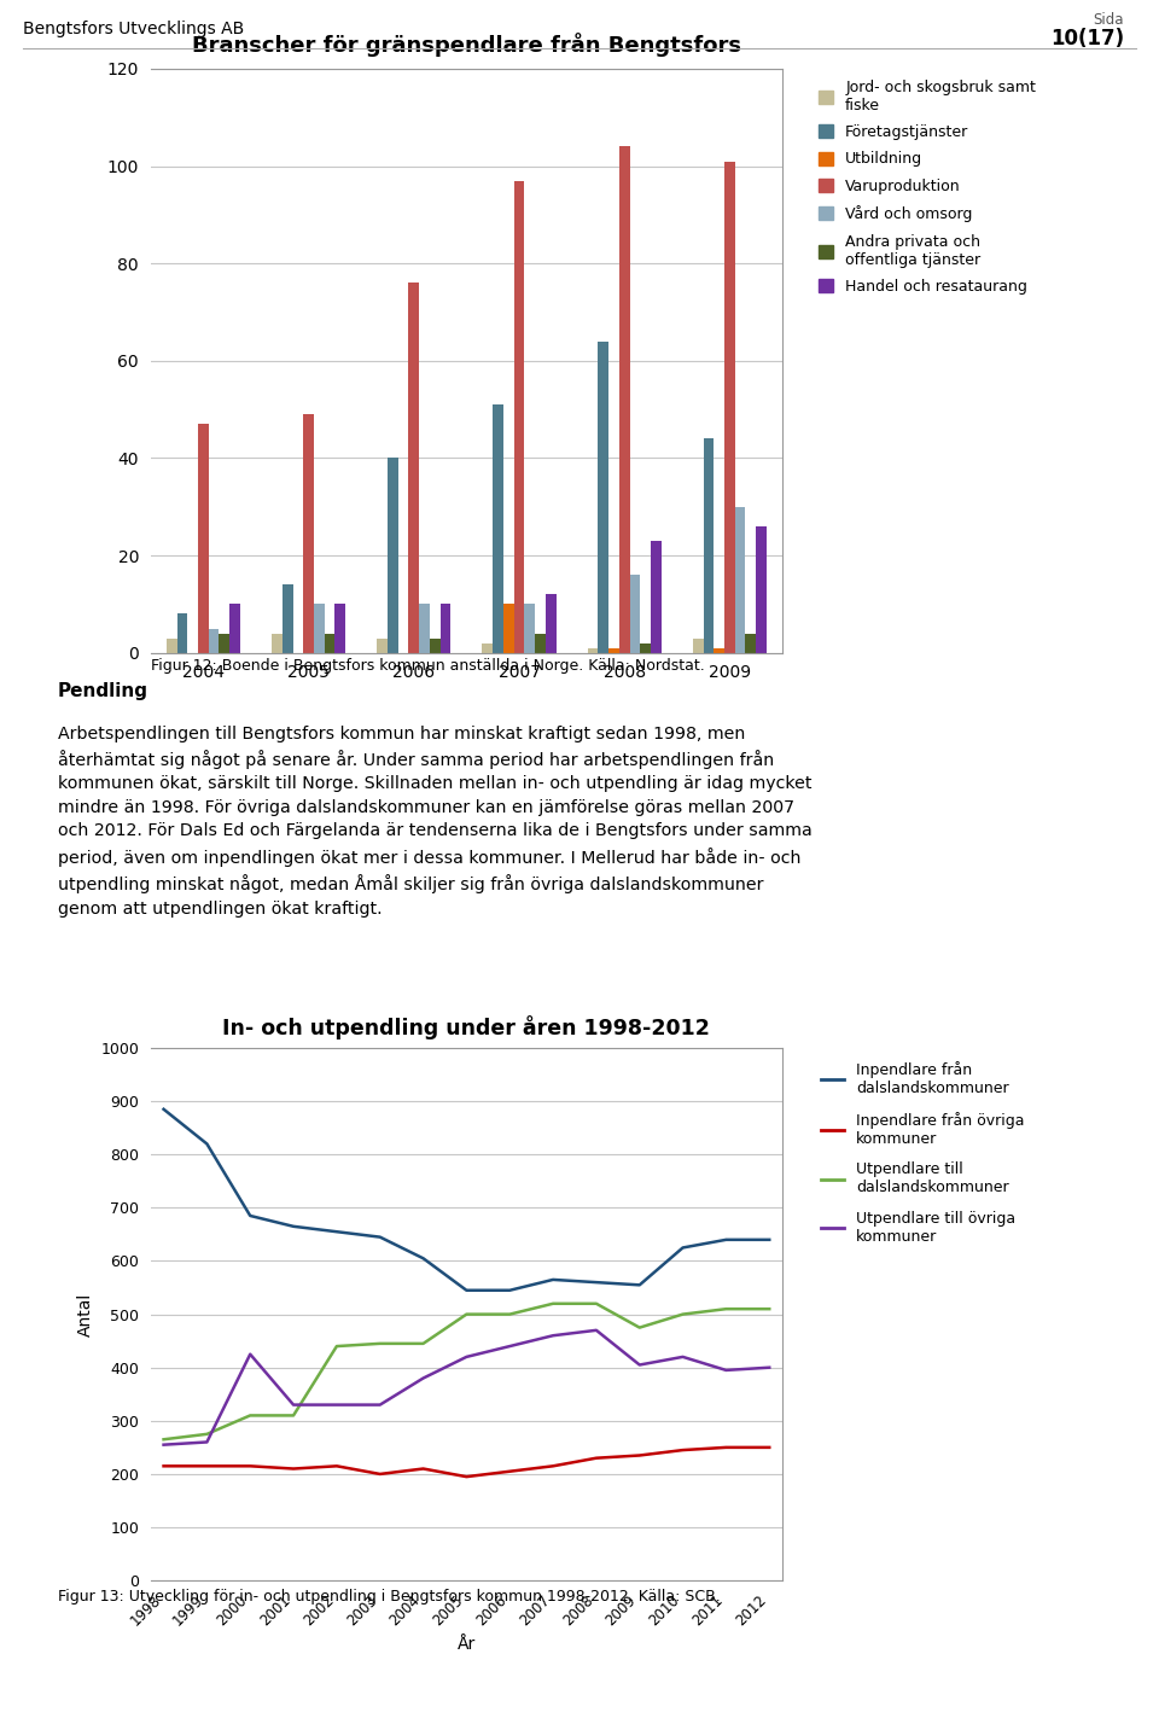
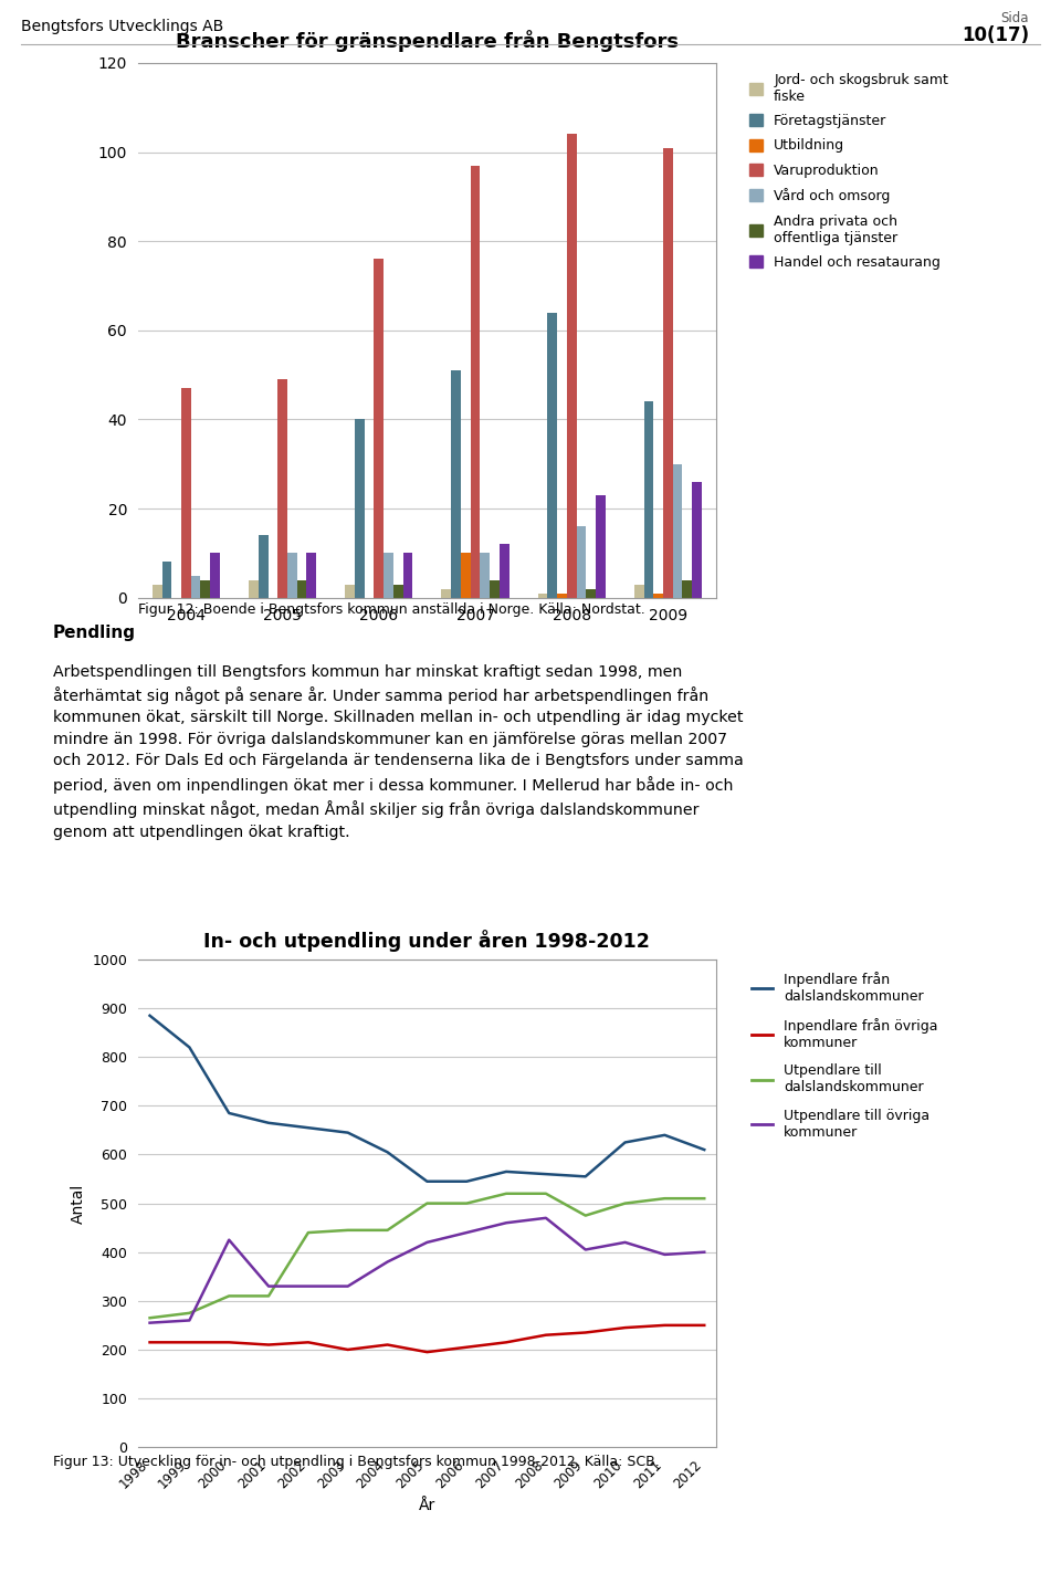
In- och utpendling under åren 1998-2012/Inpendlare från dalslandskommuner/2012: 640 -> 610
